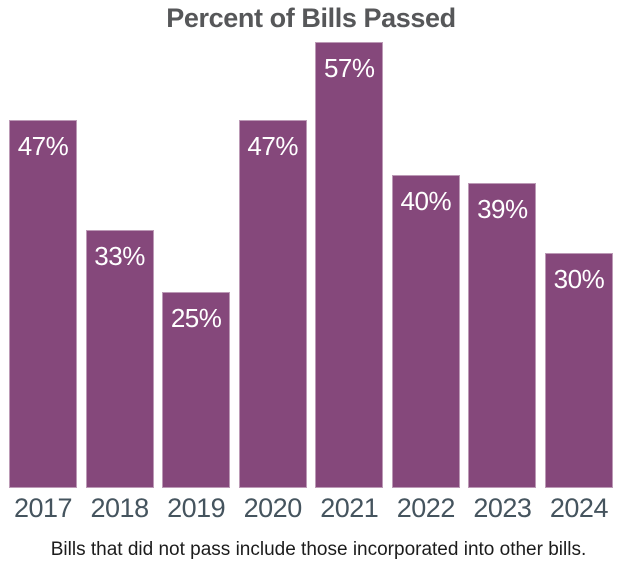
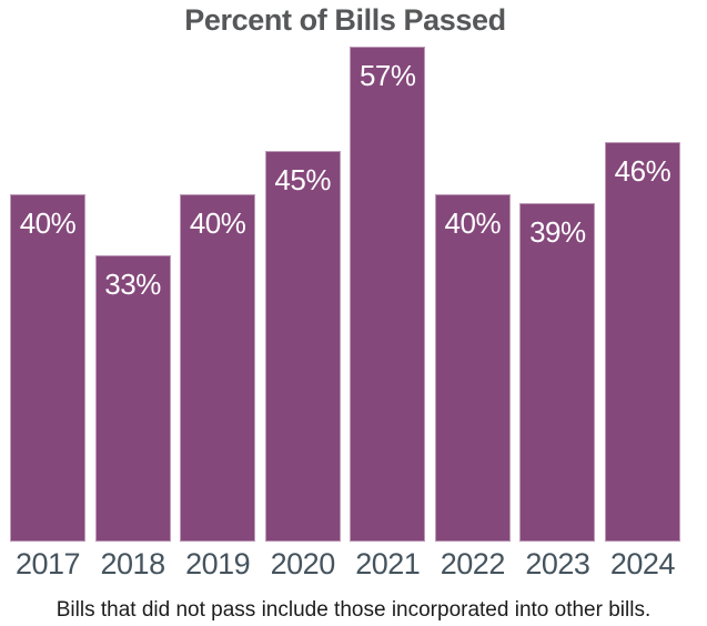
2017: 47% -> 40%
2019: 25% -> 40%
2020: 47% -> 45%
2024: 30% -> 46%
